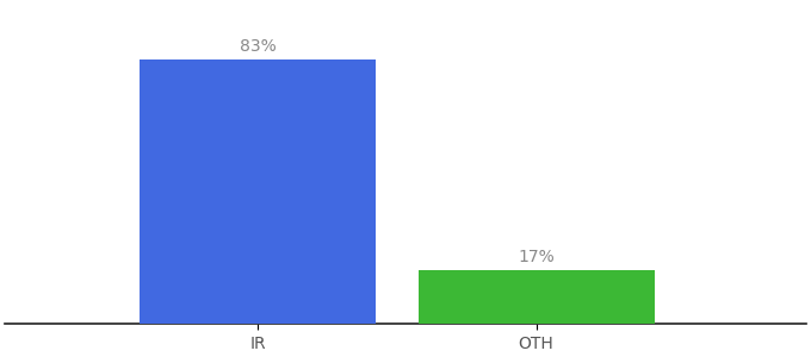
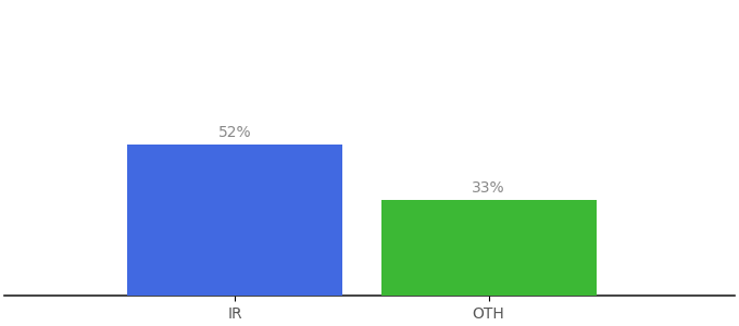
IR: 83% -> 52%
OTH: 17% -> 33%
